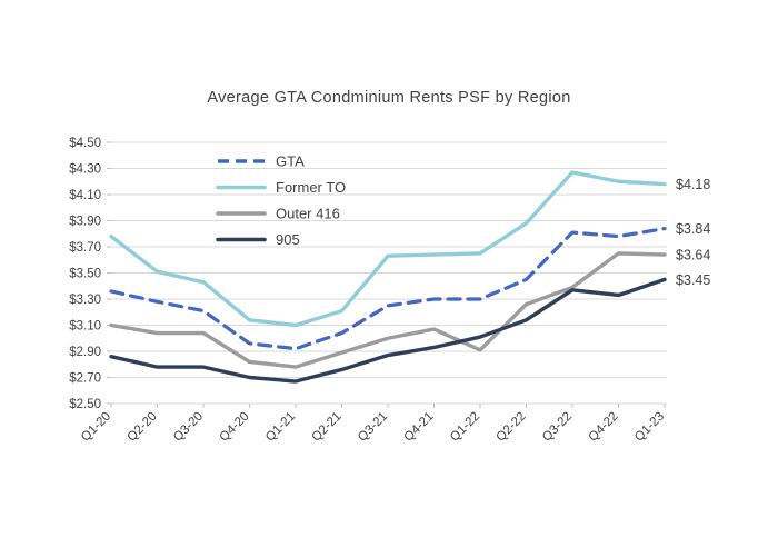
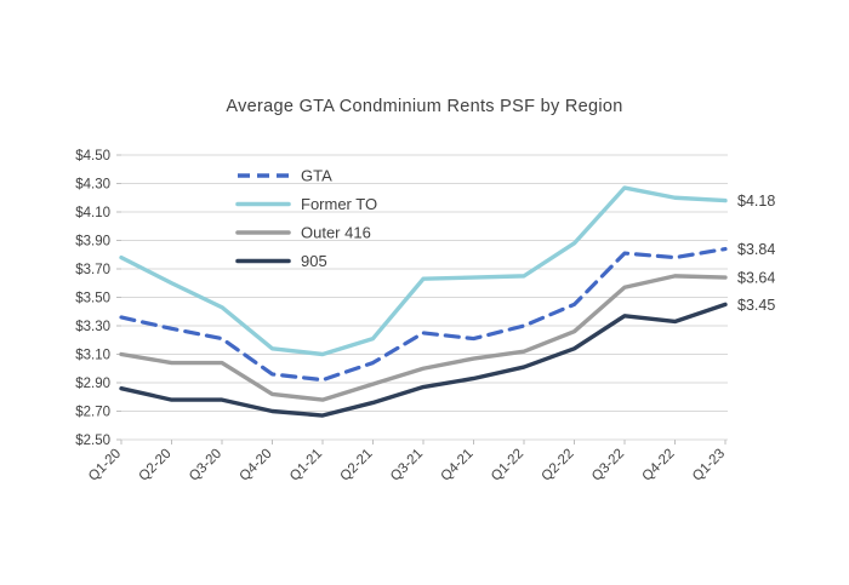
Former TO/Q2-20: $3.51 -> $3.60
GTA/Q4-21: $3.30 -> $3.21
Outer 416/Q1-22: $2.91 -> $3.12
Outer 416/Q3-22: $3.39 -> $3.57
